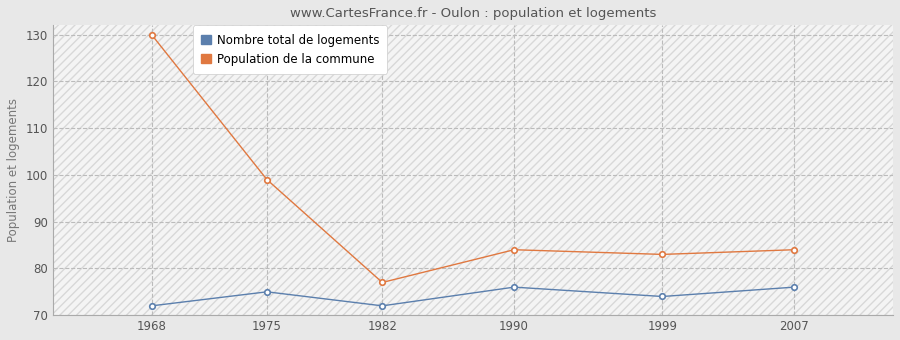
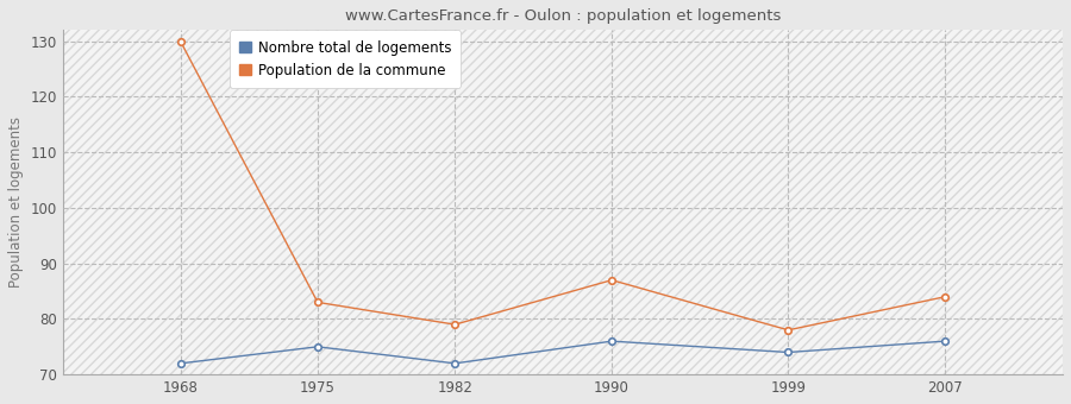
Population de la commune/1975: 99 -> 83
Population de la commune/1982: 77 -> 79
Population de la commune/1990: 84 -> 87
Population de la commune/1999: 83 -> 78
